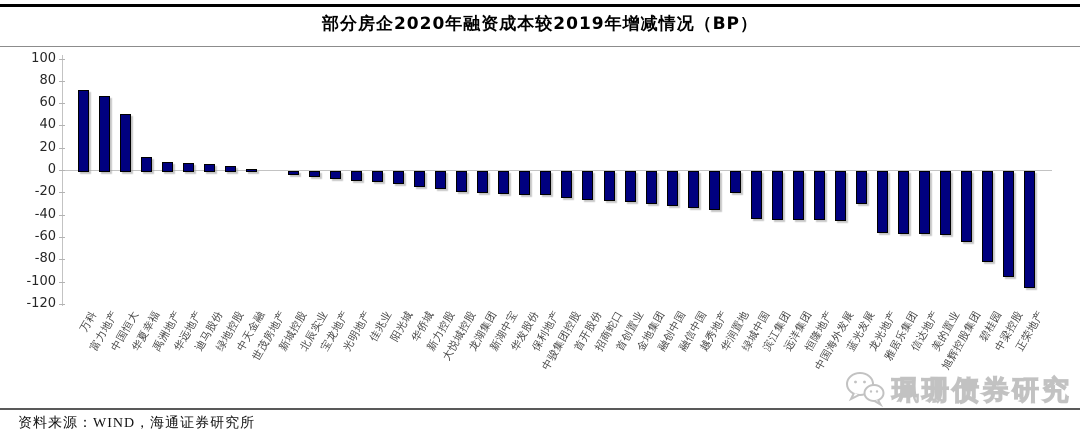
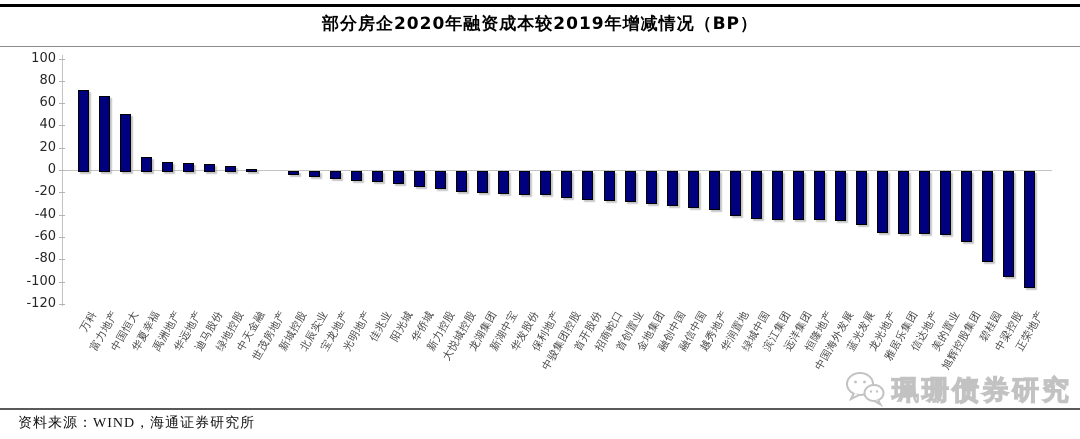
华润置地: -18 -> -39
蓝光发展: -28 -> -47
